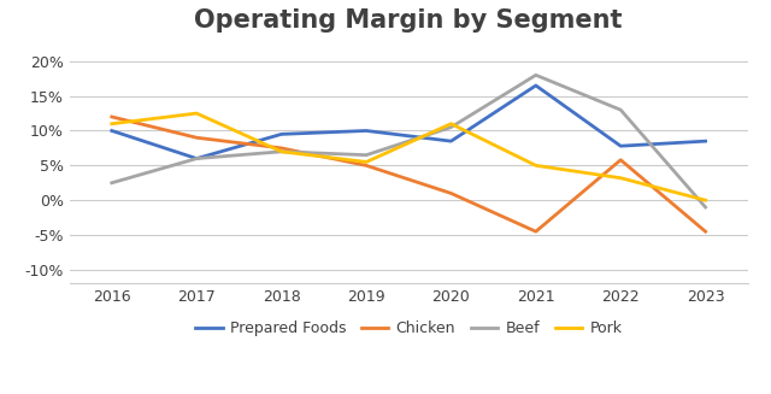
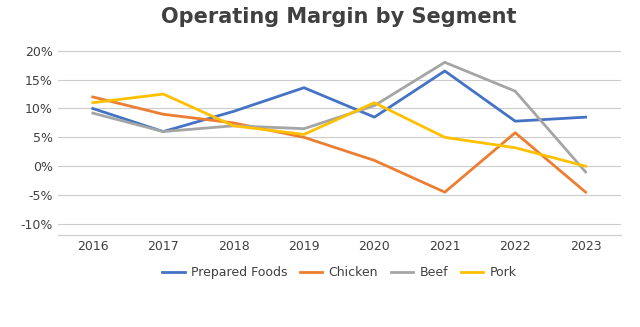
Beef/2016: 2.5% -> 9.2%
Prepared Foods/2019: 10.0% -> 13.6%
